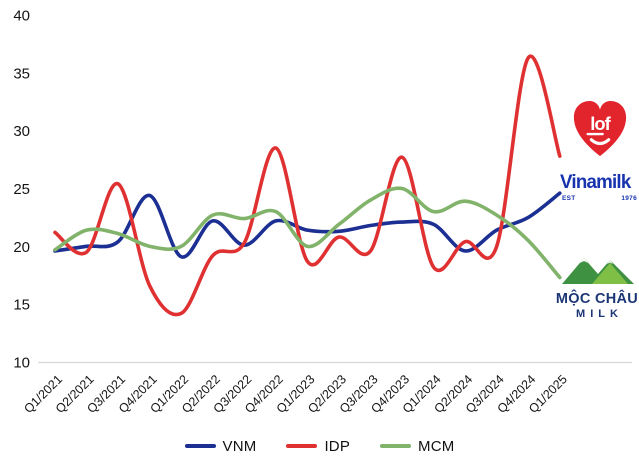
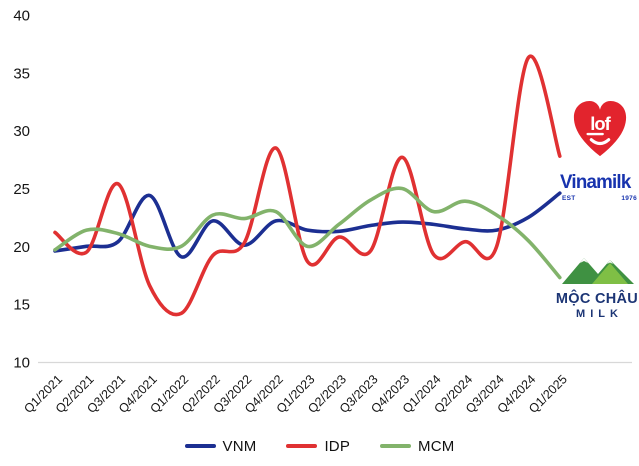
IDP/Q1/2024: 18.2 -> 19.3
VNM/Q2/2024: 19.6 -> 21.5
